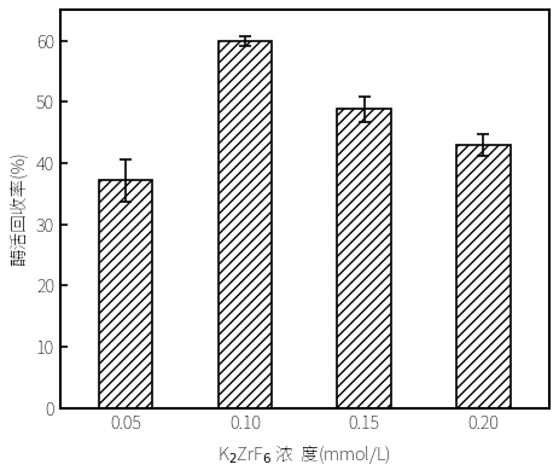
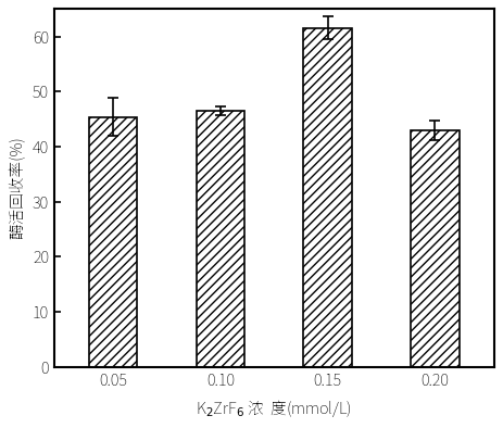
0.05: 37.2 -> 45.4
0.10: 60.0 -> 46.6
0.15: 48.8 -> 61.6
